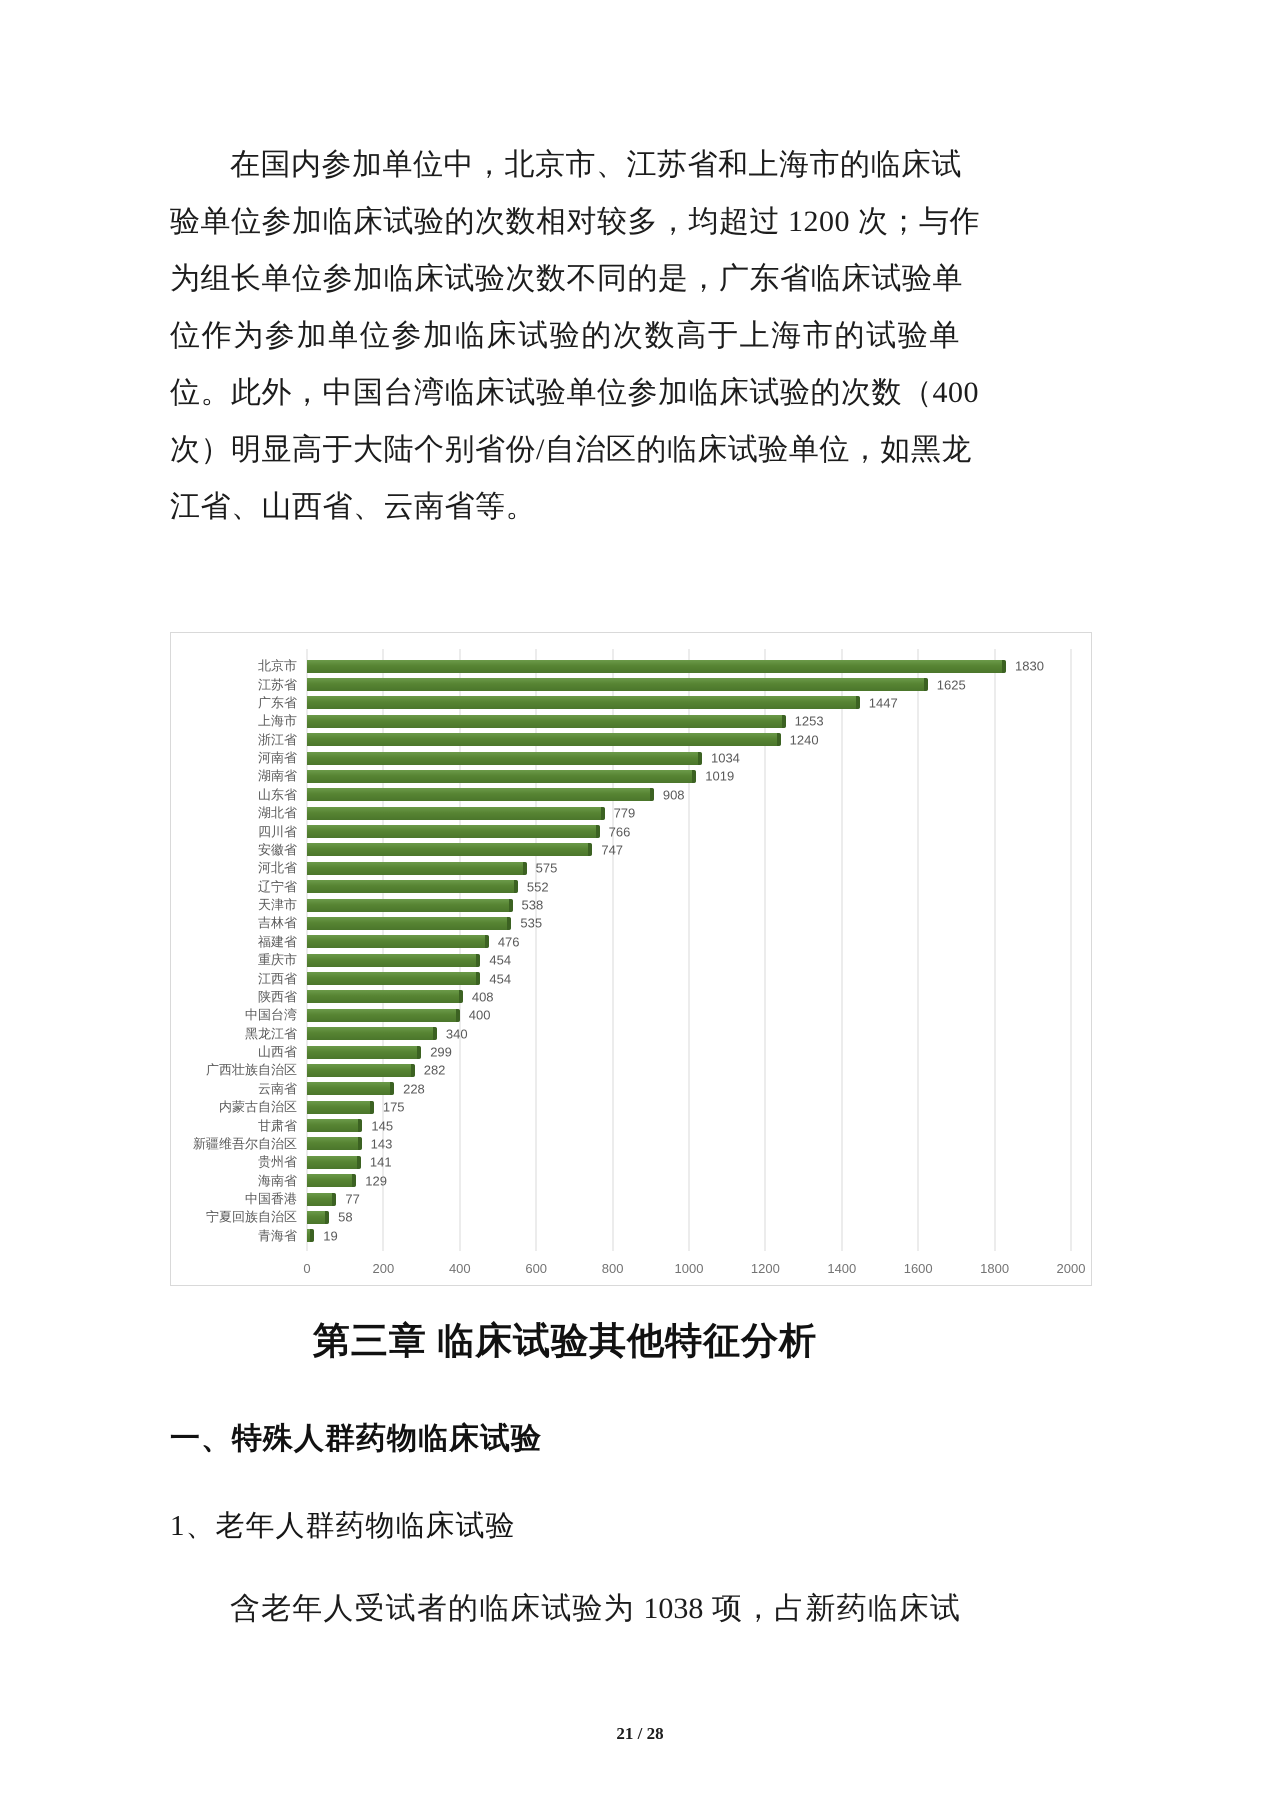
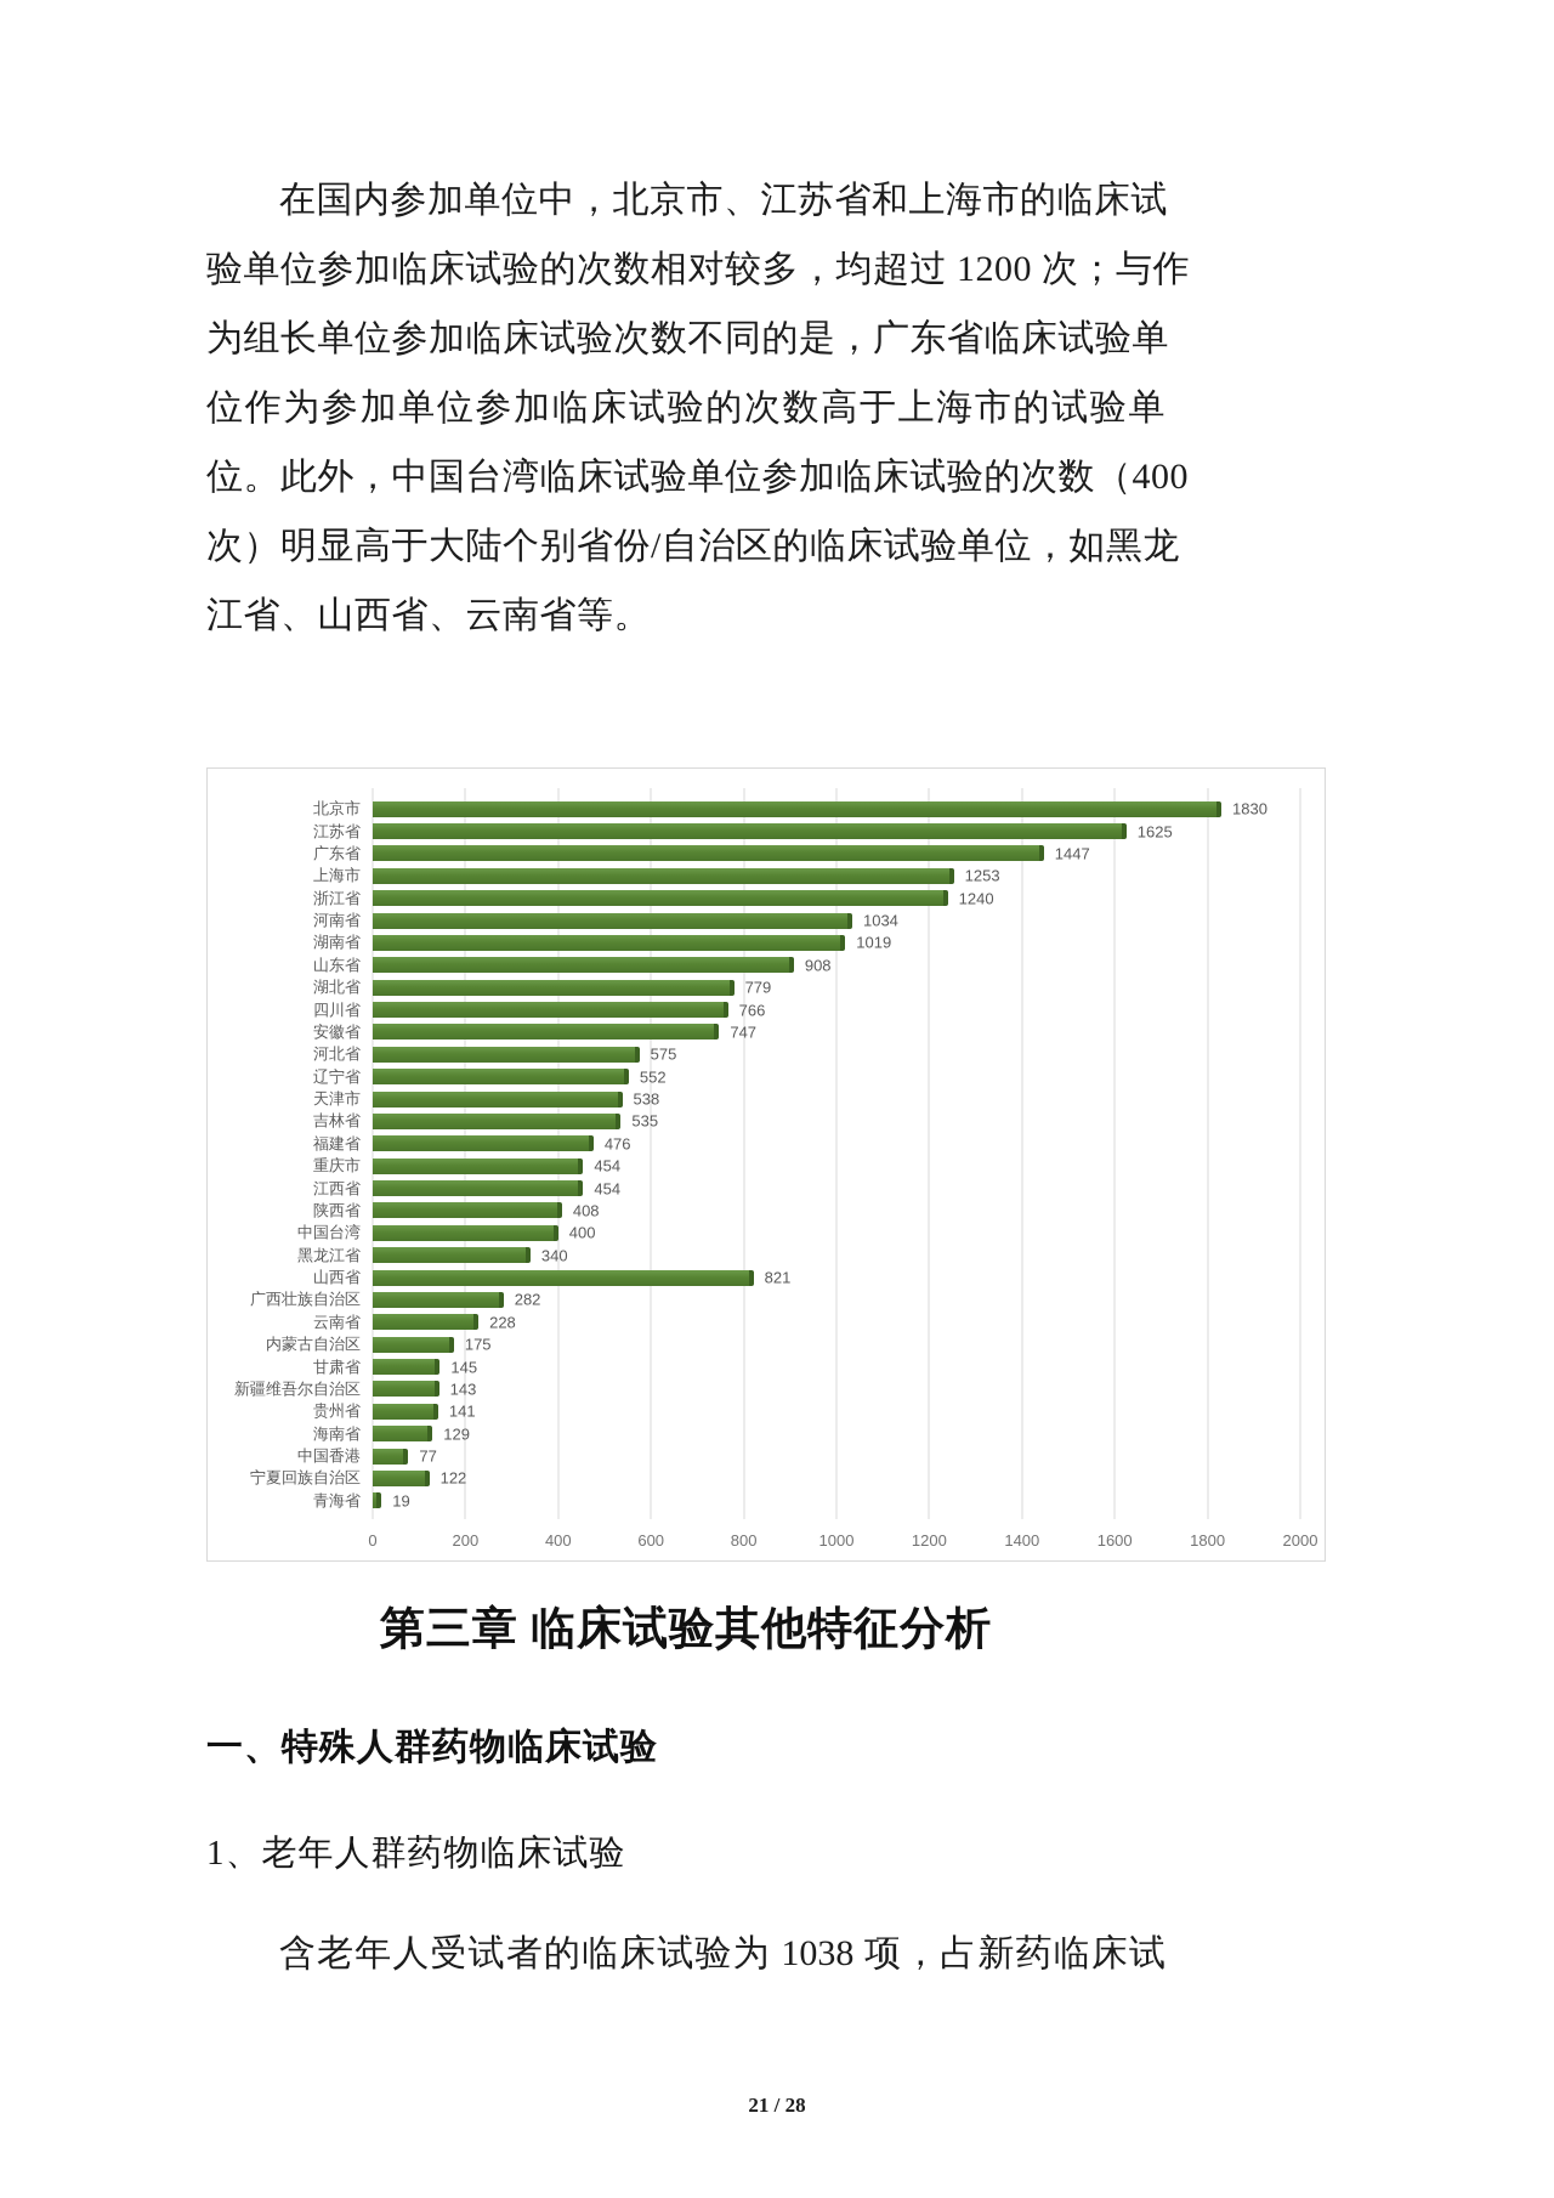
山西省: 299 -> 821
宁夏回族自治区: 58 -> 122
